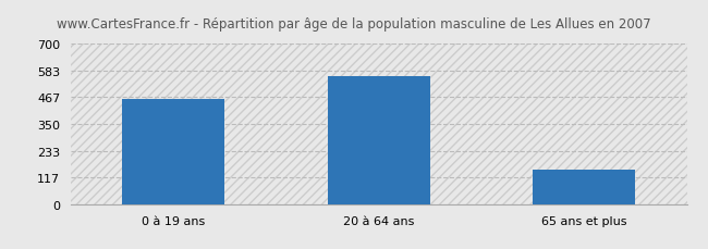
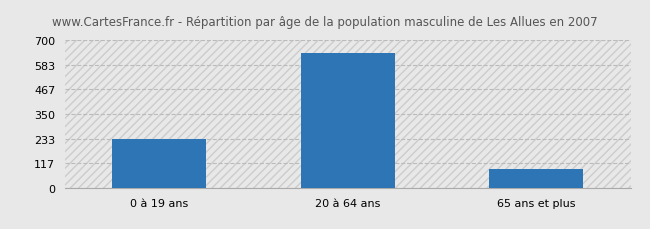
0 à 19 ans: 460 -> 233
20 à 64 ans: 560 -> 641
65 ans et plus: 150 -> 88
